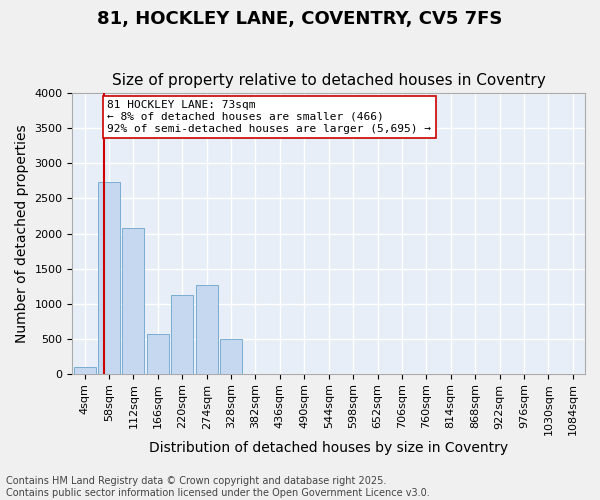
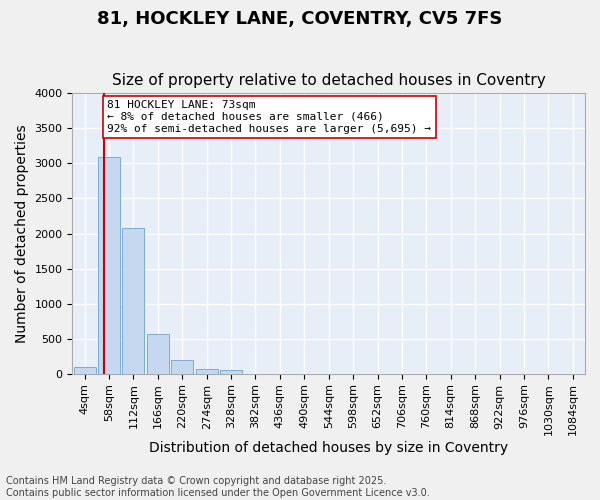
58sqm: 2740 -> 3090
220sqm: 1120 -> 200
274sqm: 1260 -> 70
328sqm: 500 -> 60
